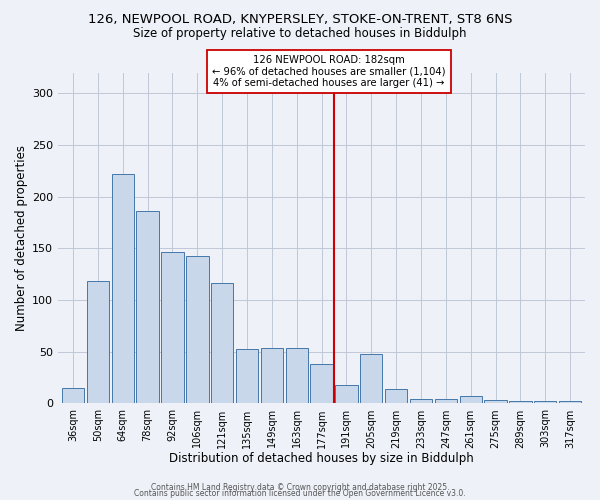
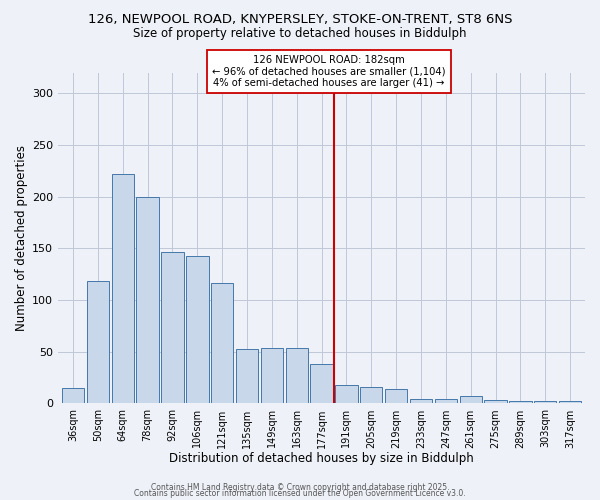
78sqm: 186 -> 200
205sqm: 48 -> 16
